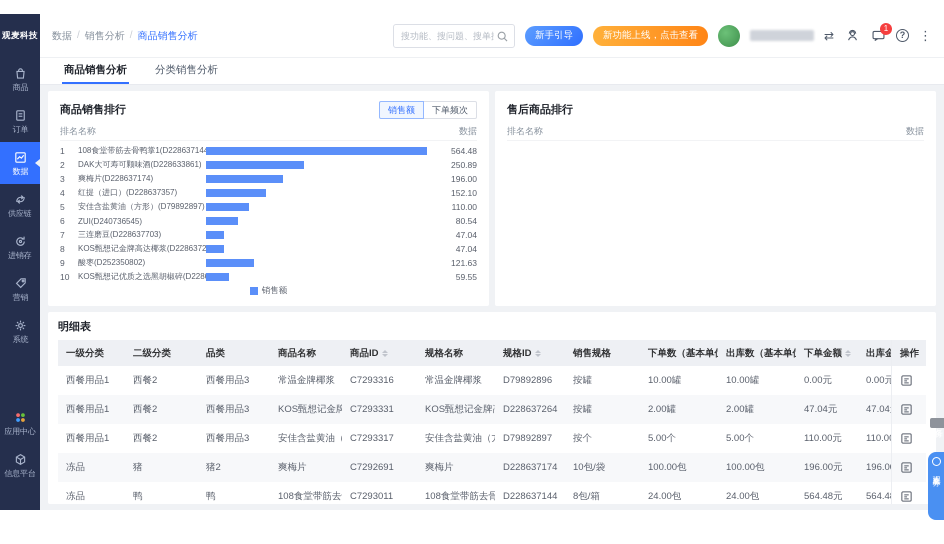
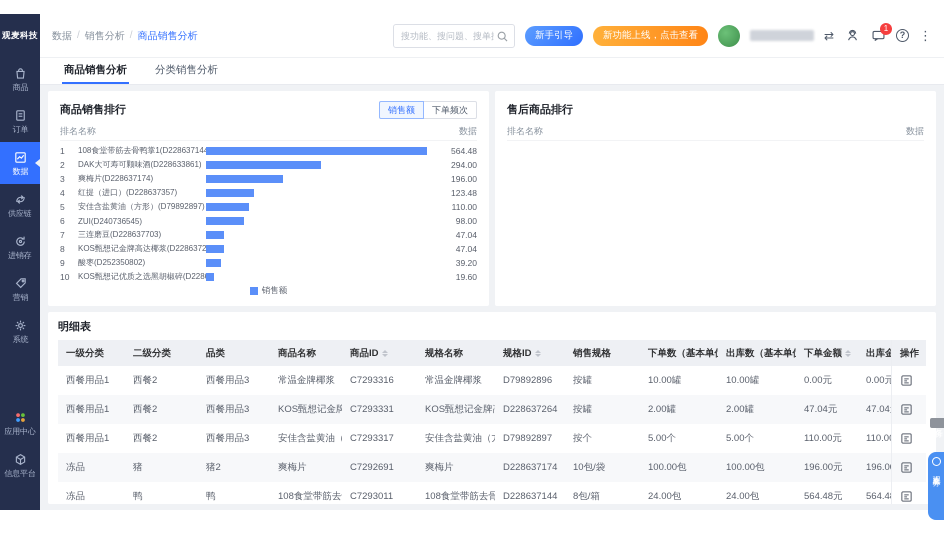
DAK大可寿可颗味酒(D228633861): 250.89 -> 294.00
红提（进口）(D228637357): 152.10 -> 123.48
ZUI(D240736545): 80.54 -> 98.00
酸枣(D252350802): 121.63 -> 39.20
KOS甄想记优质之选黑胡椒碎(D228634296): 59.55 -> 19.60
